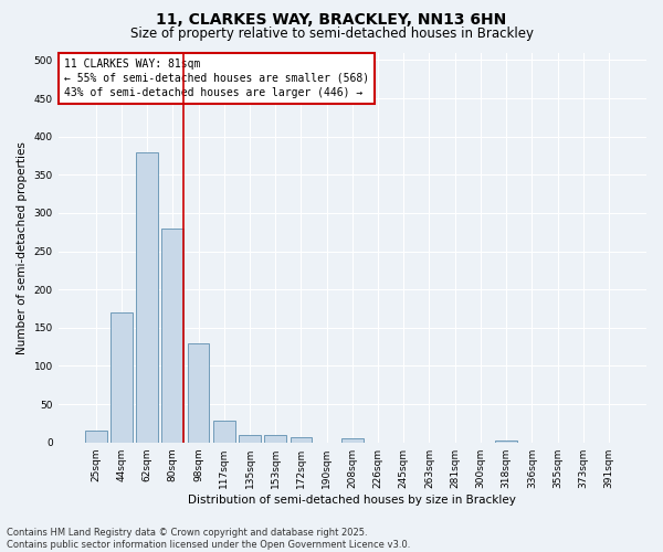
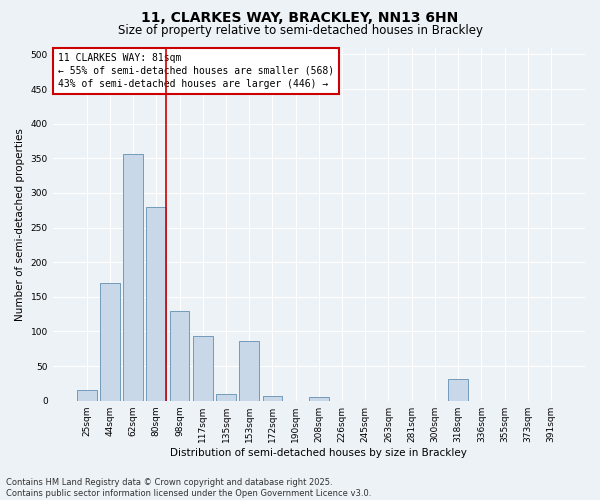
62sqm: 380 -> 356
117sqm: 28 -> 94
153sqm: 9 -> 86
318sqm: 3 -> 32
